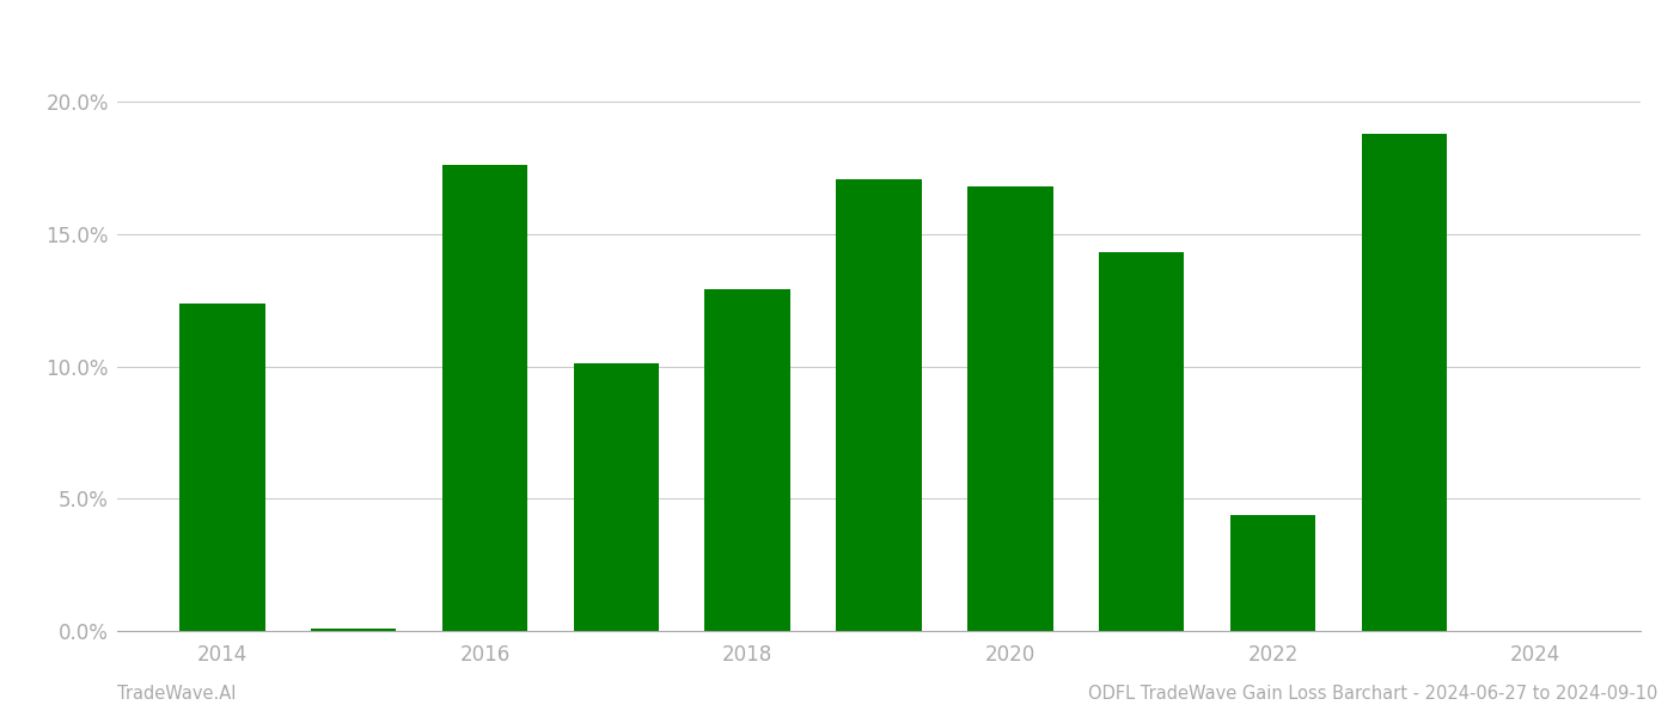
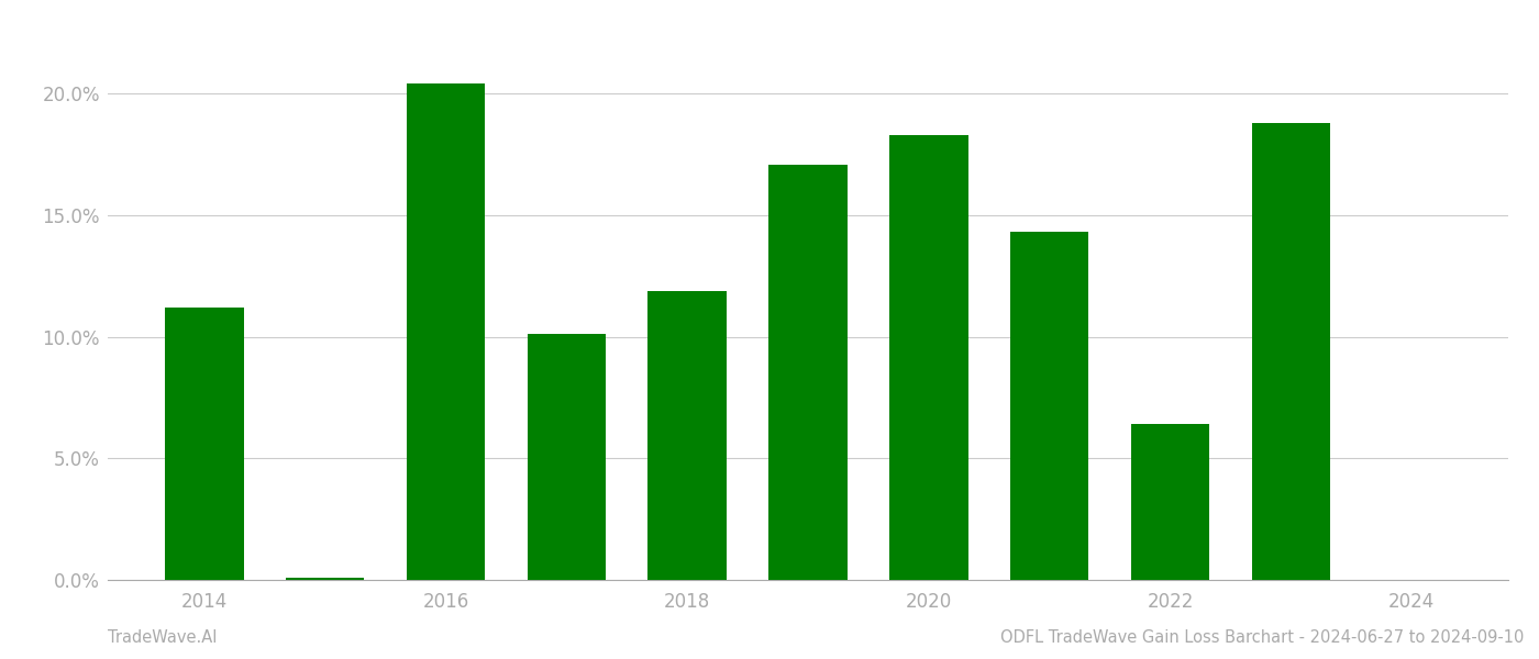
2014: 12.4% -> 11.2%
2016: 17.6% -> 20.4%
2018: 12.9% -> 11.9%
2020: 16.8% -> 18.3%
2022: 4.4% -> 6.4%
